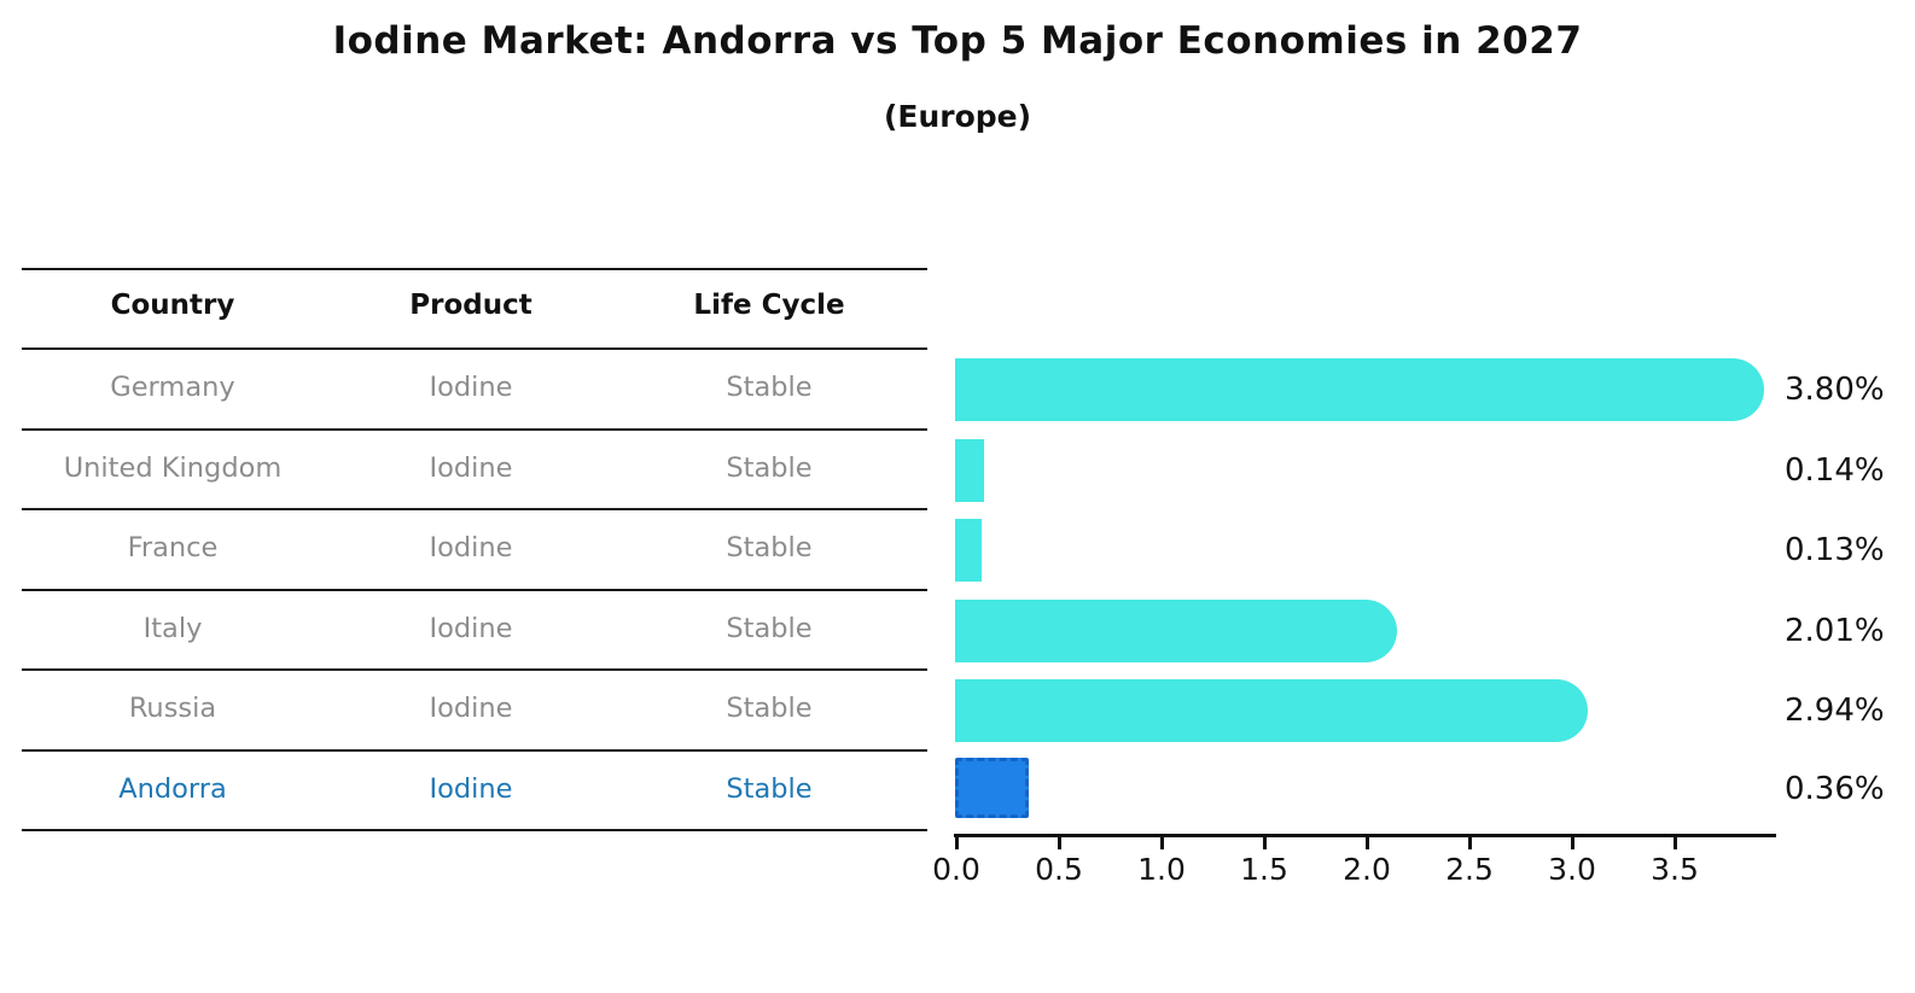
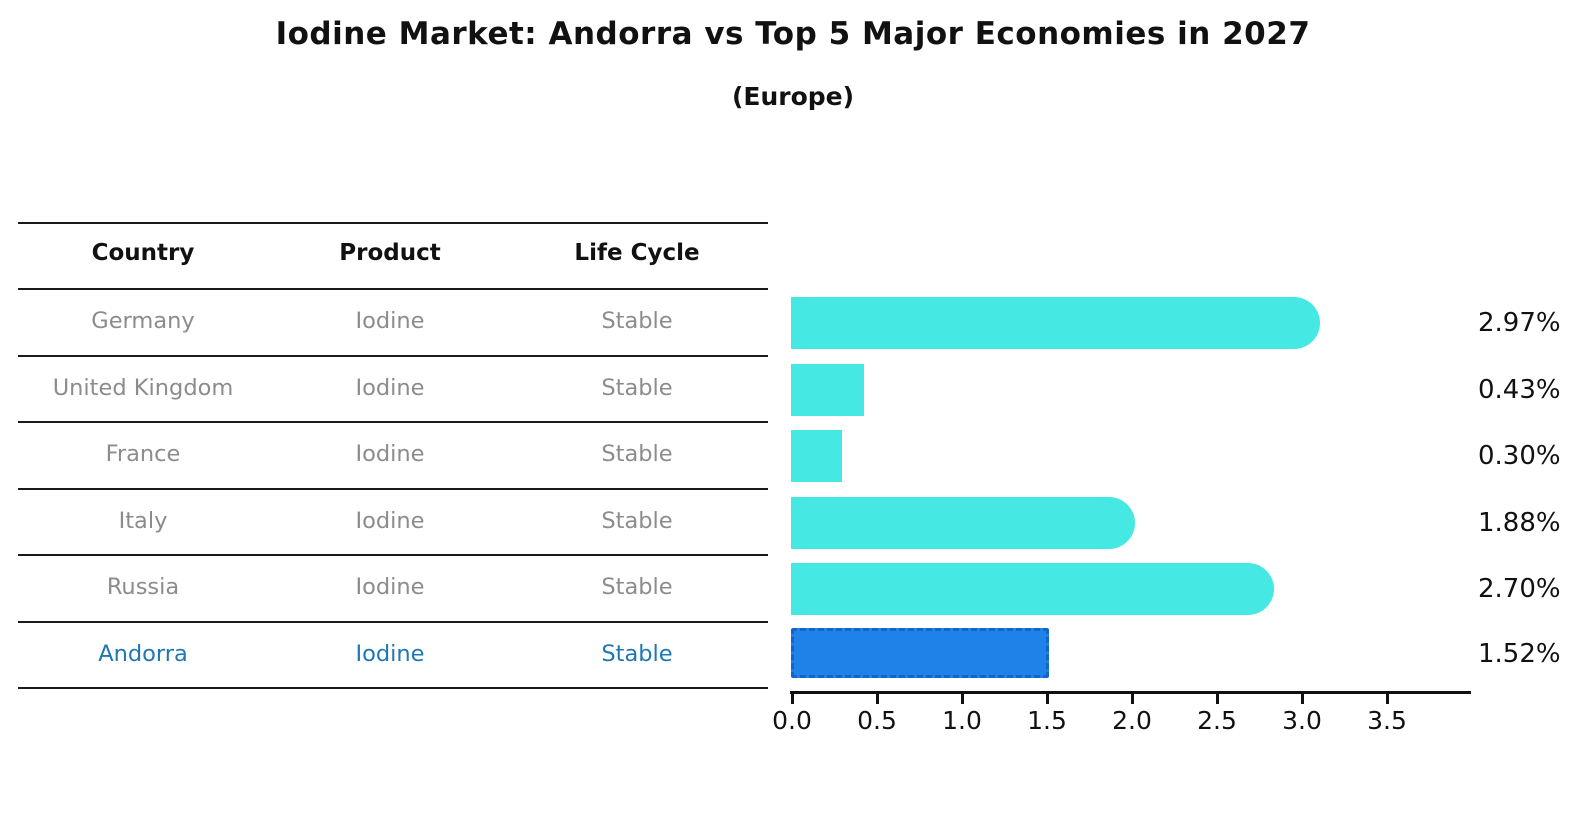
Germany: 3.80% -> 2.97%
United Kingdom: 0.14% -> 0.43%
France: 0.13% -> 0.30%
Italy: 2.01% -> 1.88%
Russia: 2.94% -> 2.70%
Andorra: 0.36% -> 1.52%
